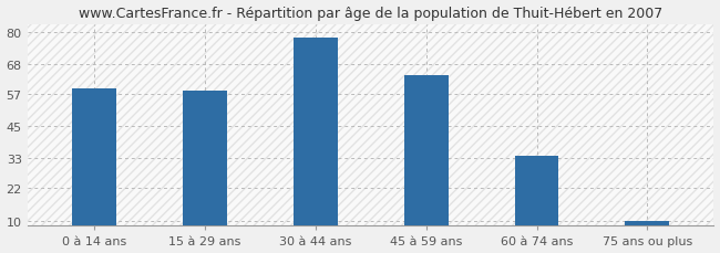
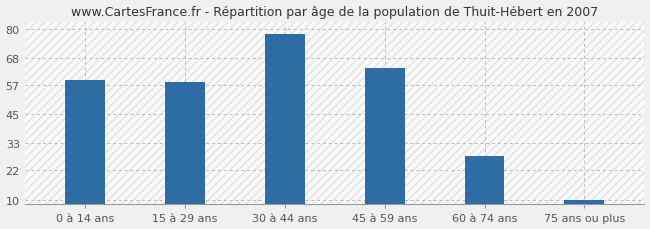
60 à 74 ans: 34 -> 28
